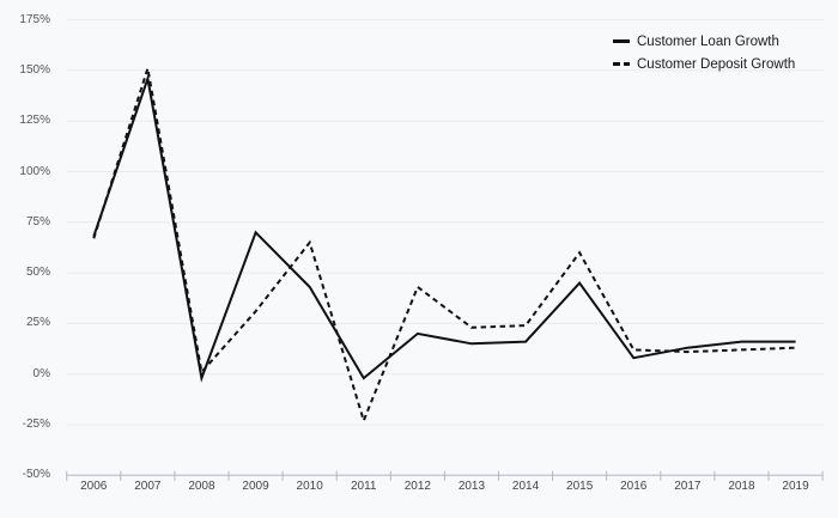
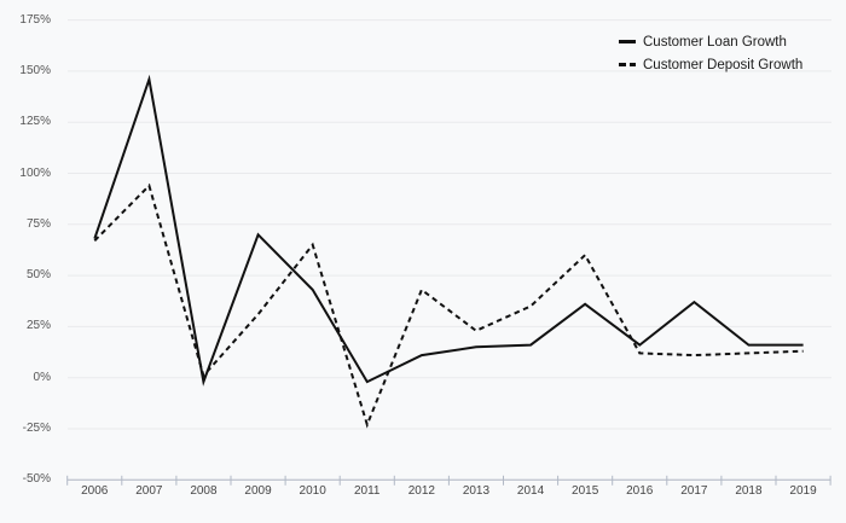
Customer Deposit Growth/2007: 151% -> 94%
Customer Loan Growth/2012: 20% -> 11%
Customer Deposit Growth/2014: 24% -> 35%
Customer Loan Growth/2015: 45% -> 36%
Customer Loan Growth/2016: 8% -> 16%
Customer Loan Growth/2017: 13% -> 37%
